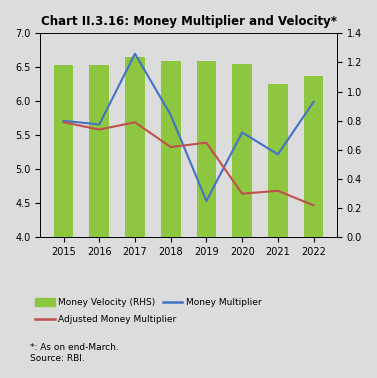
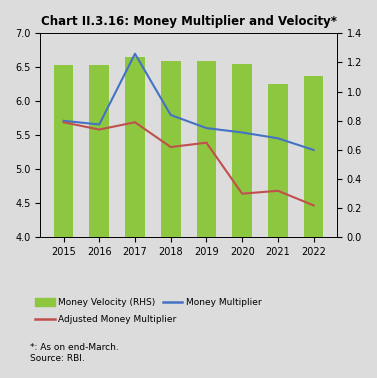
Money Multiplier/2019: 0.25 -> 0.75
Money Multiplier/2021: 0.57 -> 0.68
Money Multiplier/2022: 0.93 -> 0.60
